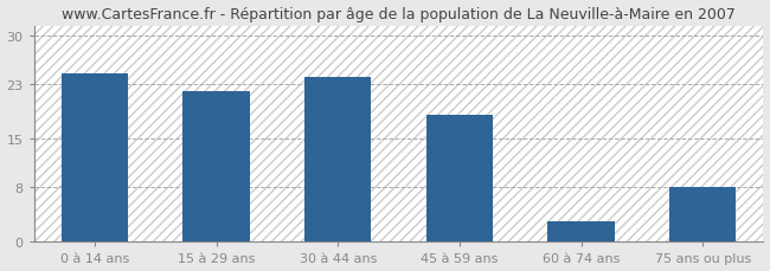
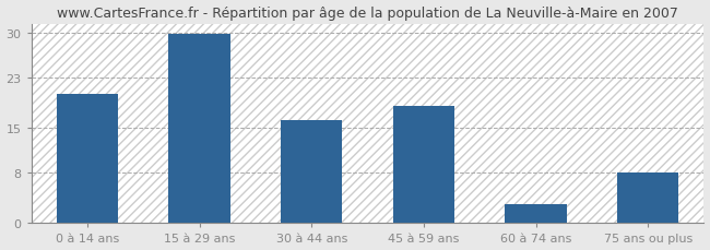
0 à 14 ans: 24.5 -> 20.4
15 à 29 ans: 22.0 -> 29.8
30 à 44 ans: 24.0 -> 16.2
